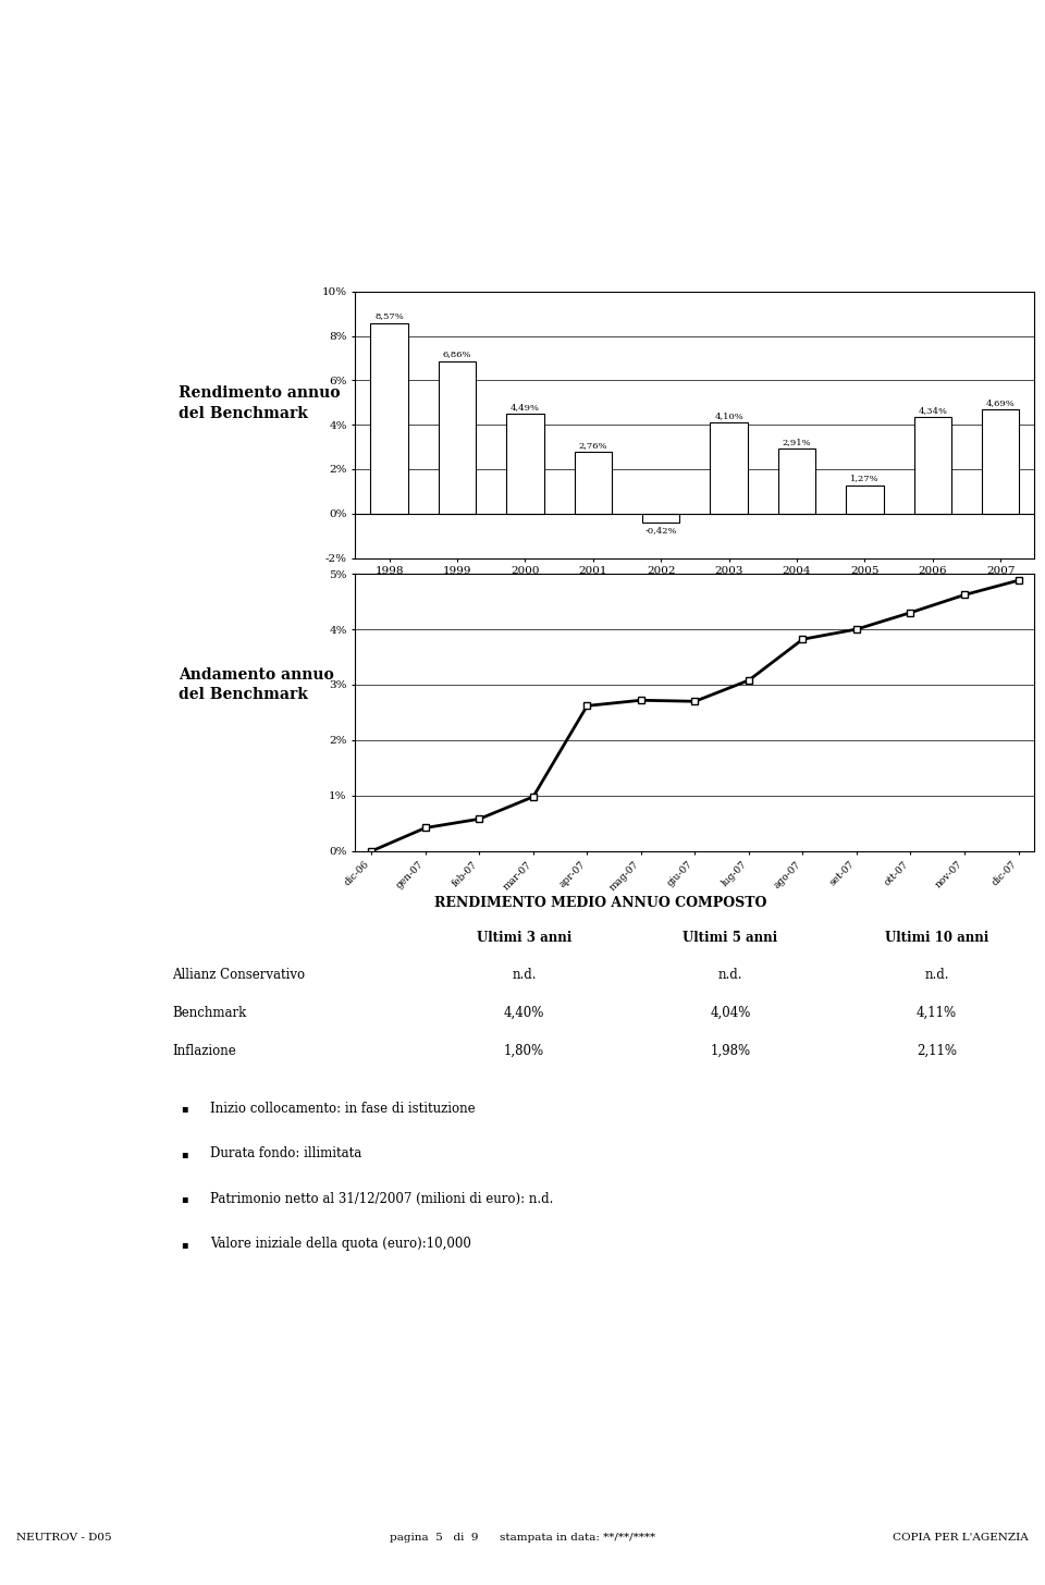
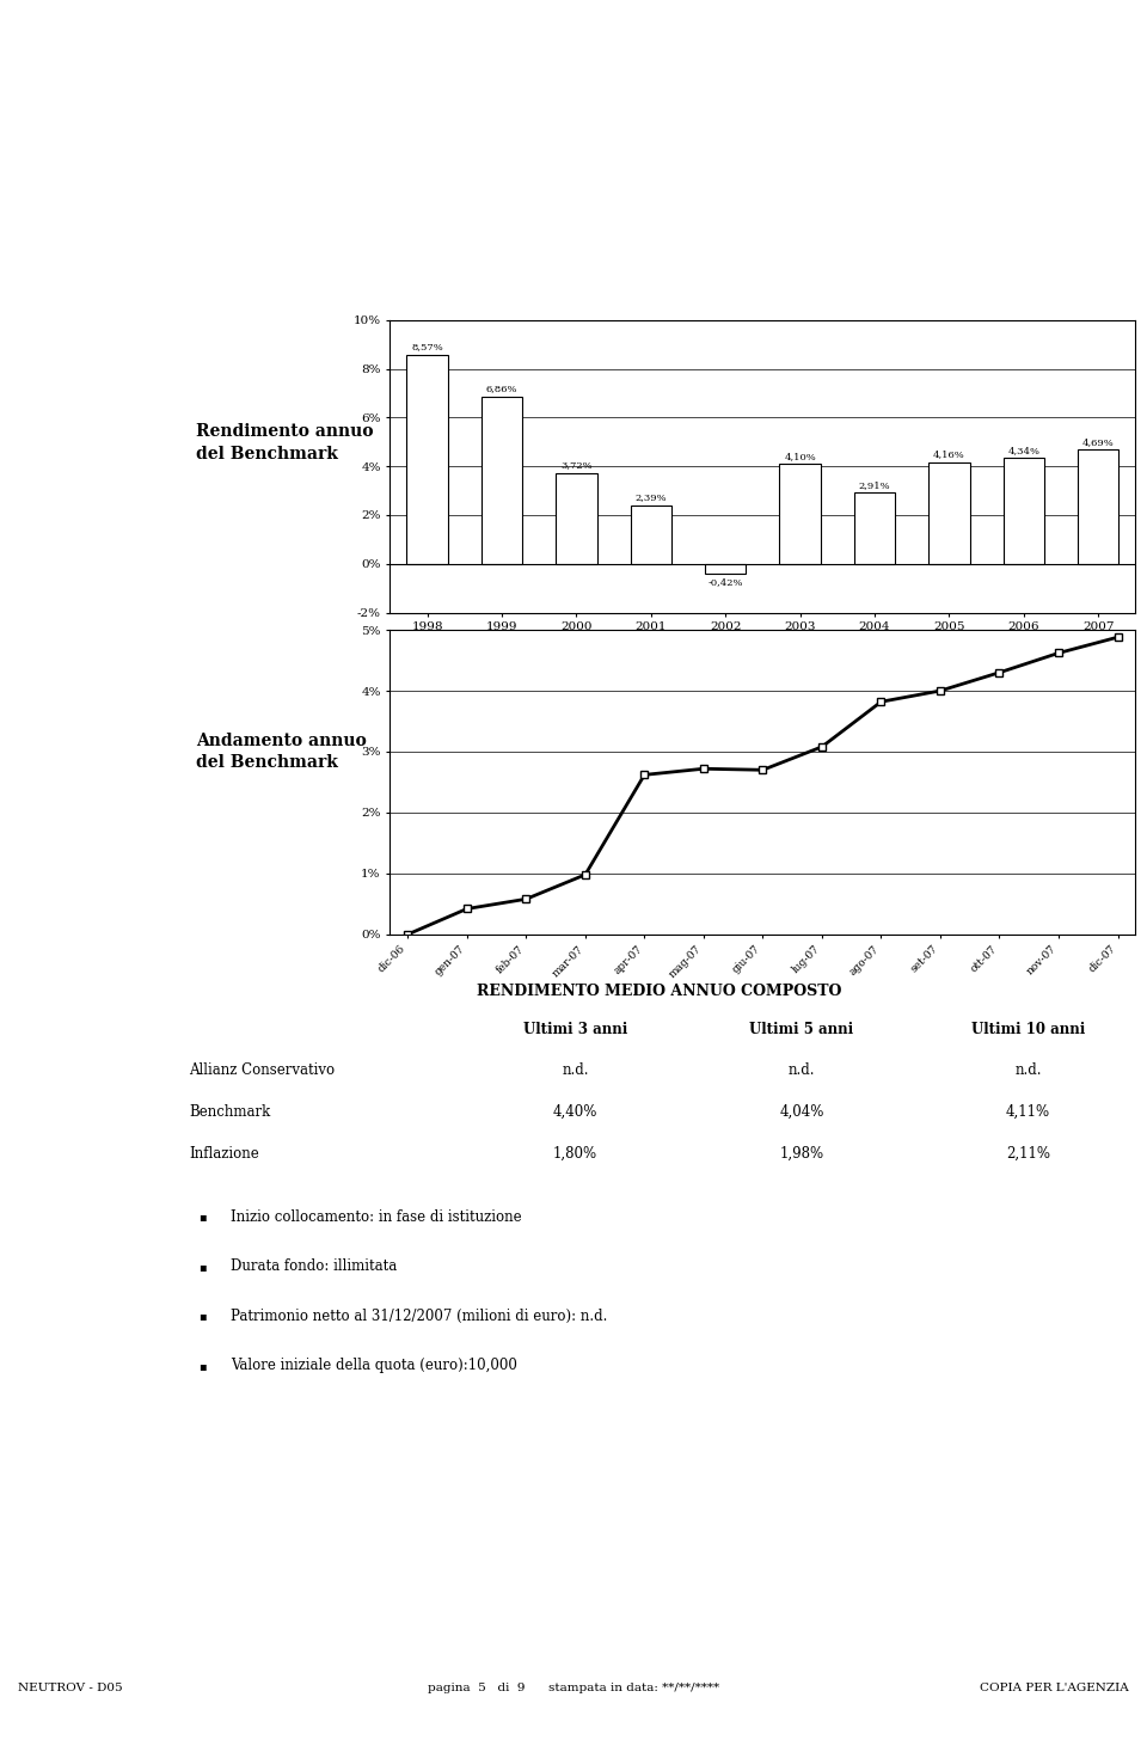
2000: 4,49% -> 3,72%
2001: 2,76% -> 2,39%
2005: 1,27% -> 4,16%
